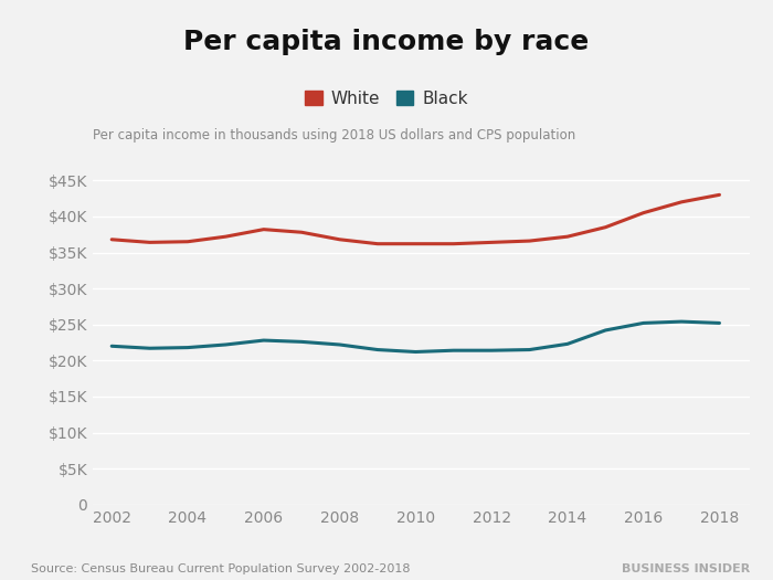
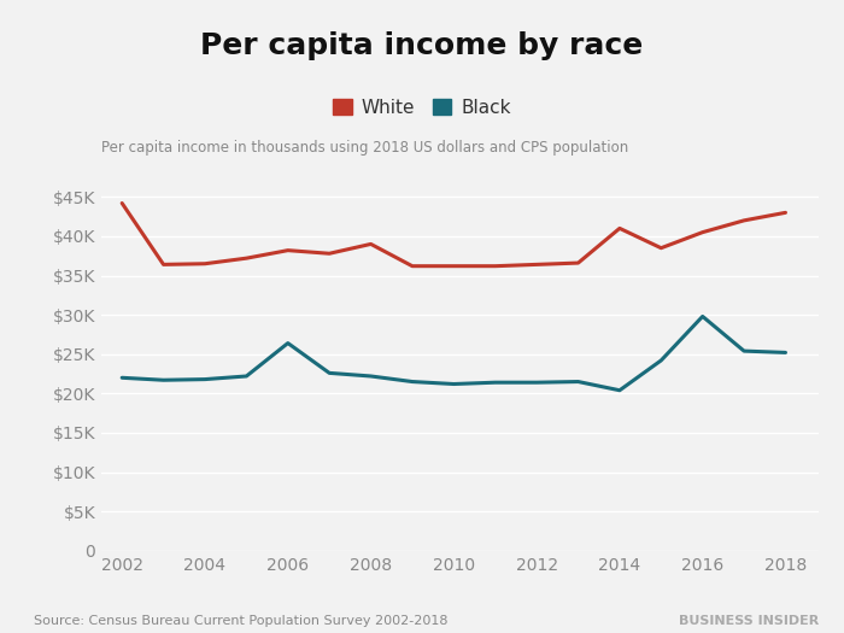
White/2002: $36.8K -> $44.2K
Black/2006: $22.8K -> $26.4K
White/2008: $36.8K -> $39.0K
White/2014: $37.2K -> $41.0K
Black/2014: $22.3K -> $20.4K
Black/2016: $25.2K -> $29.8K
